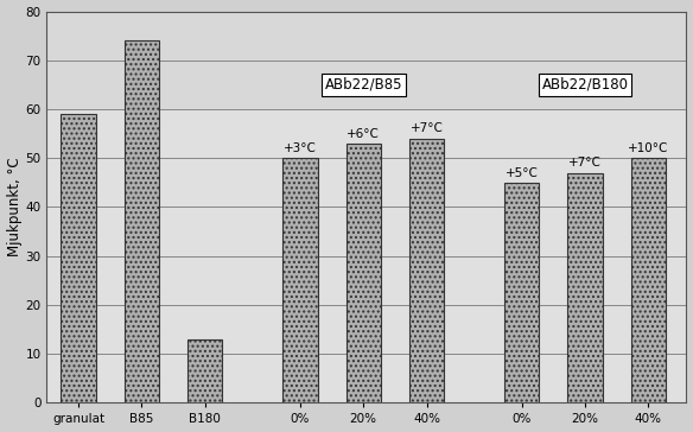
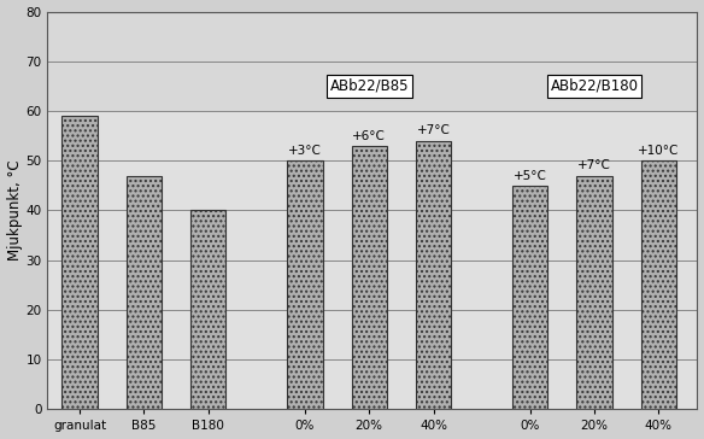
B85: 74 -> 47
B180: 13 -> 40
